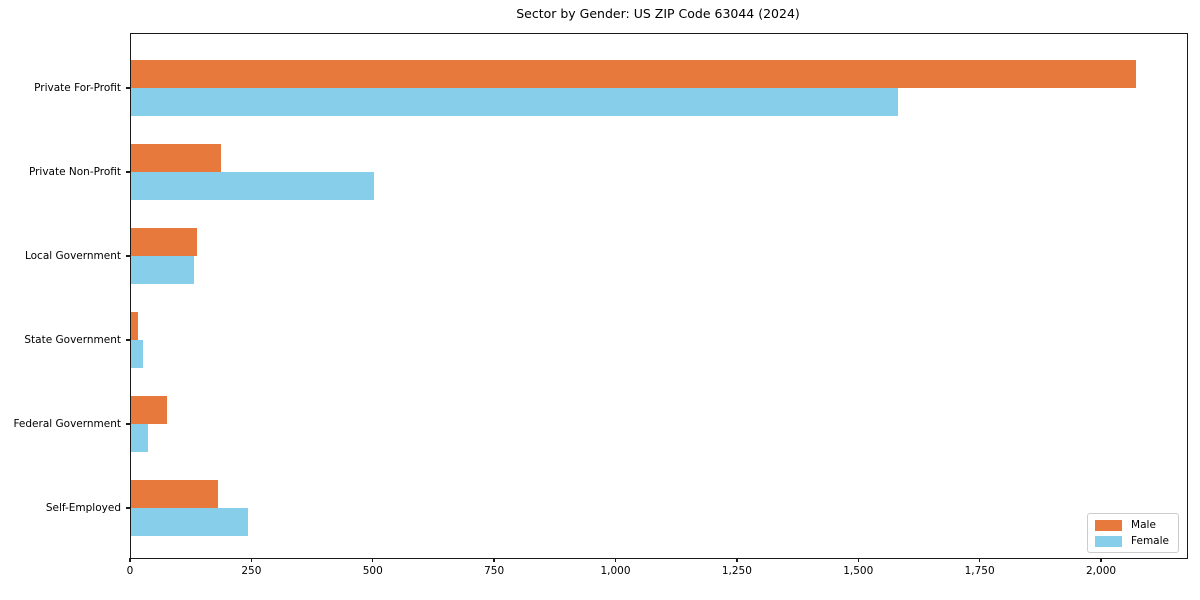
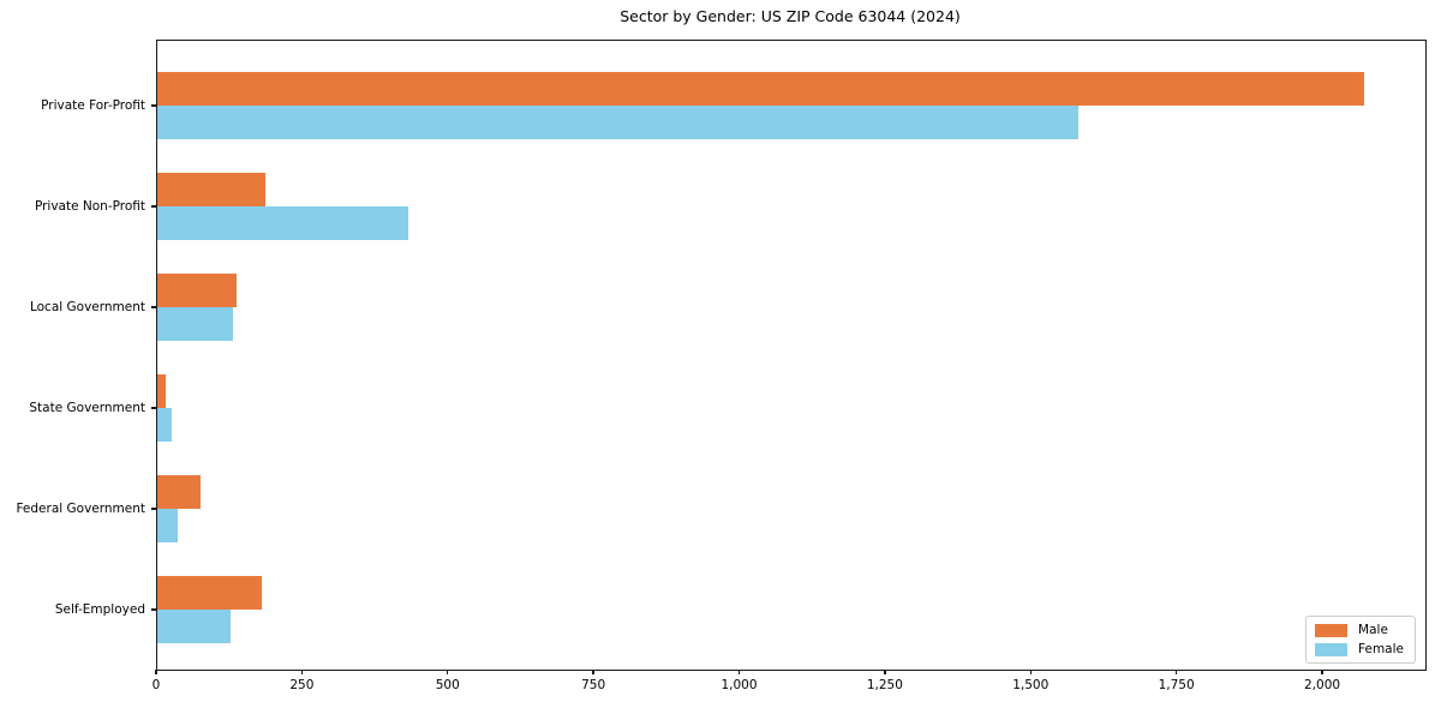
Female/Private Non-Profit: 500 -> 430
Female/Self-Employed: 240 -> 120
